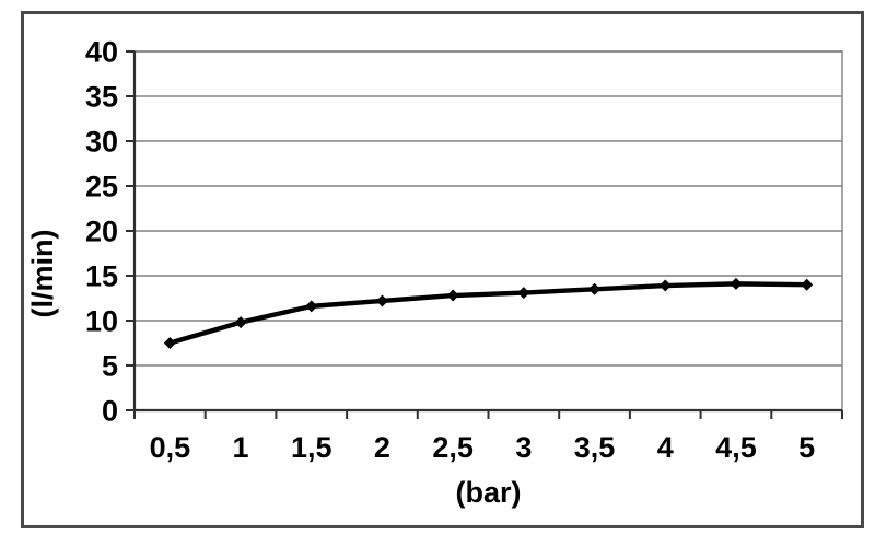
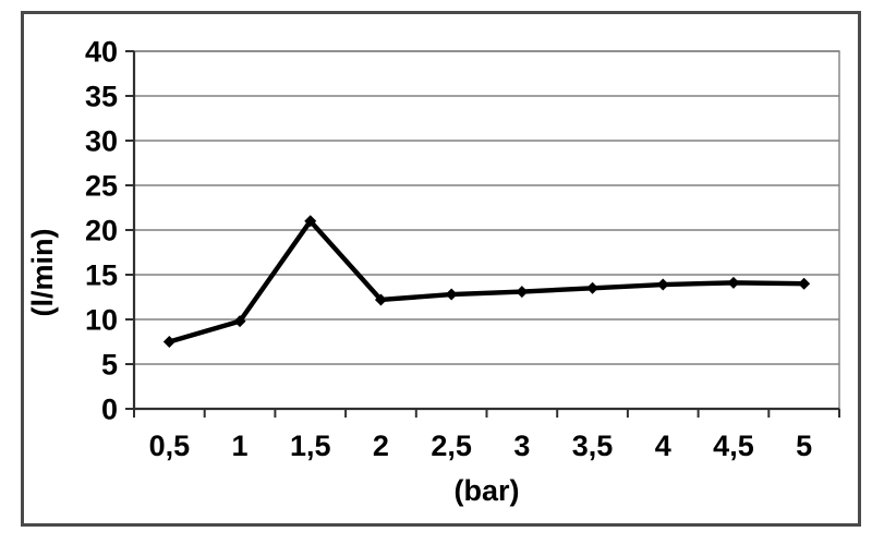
1,5: 12 -> 21
